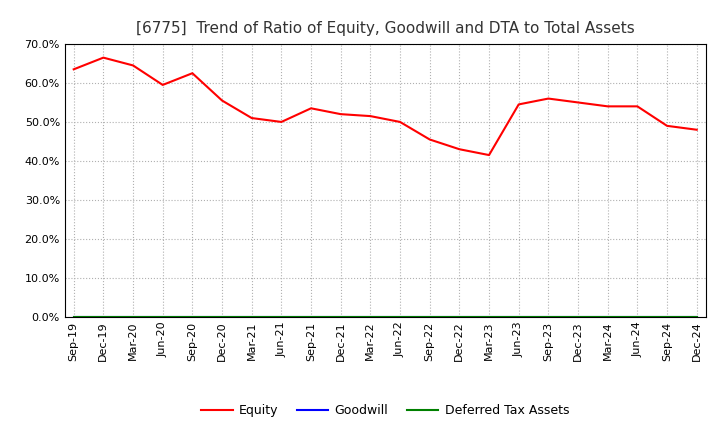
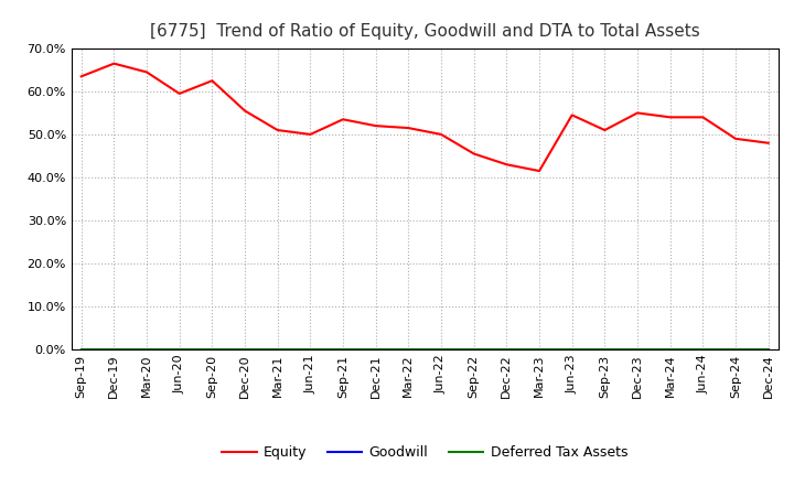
Equity/Sep-23: 56.0% -> 51.0%
